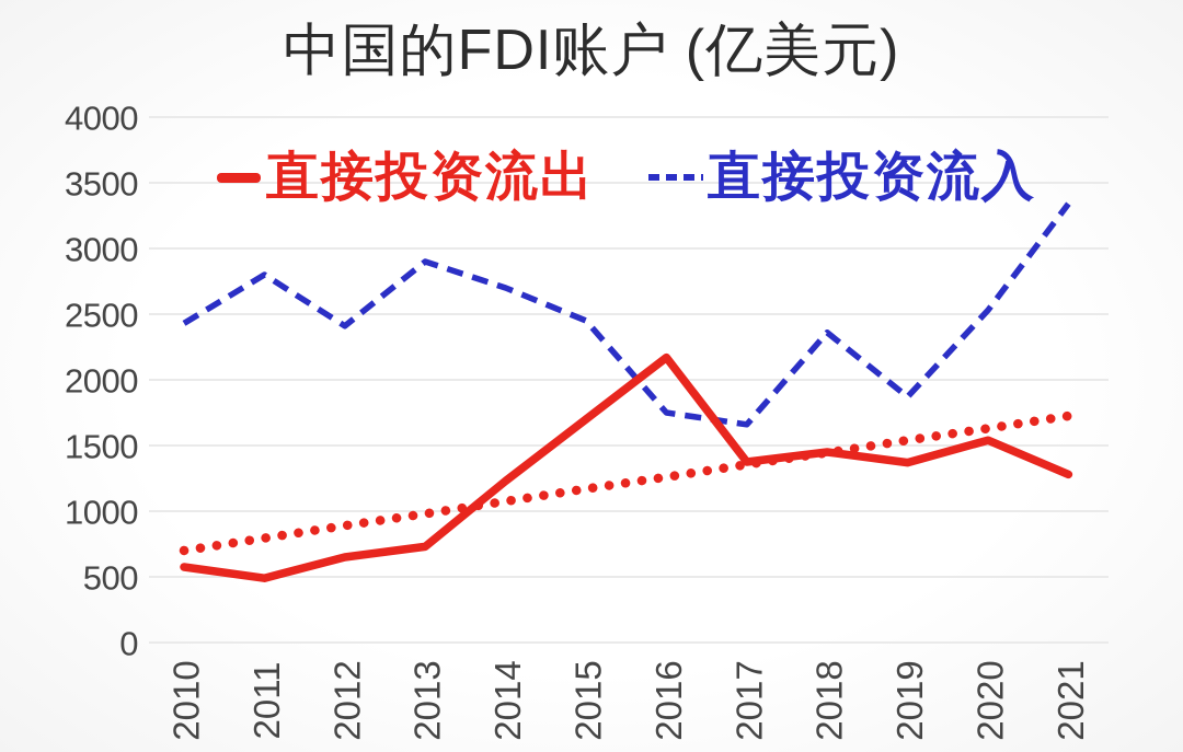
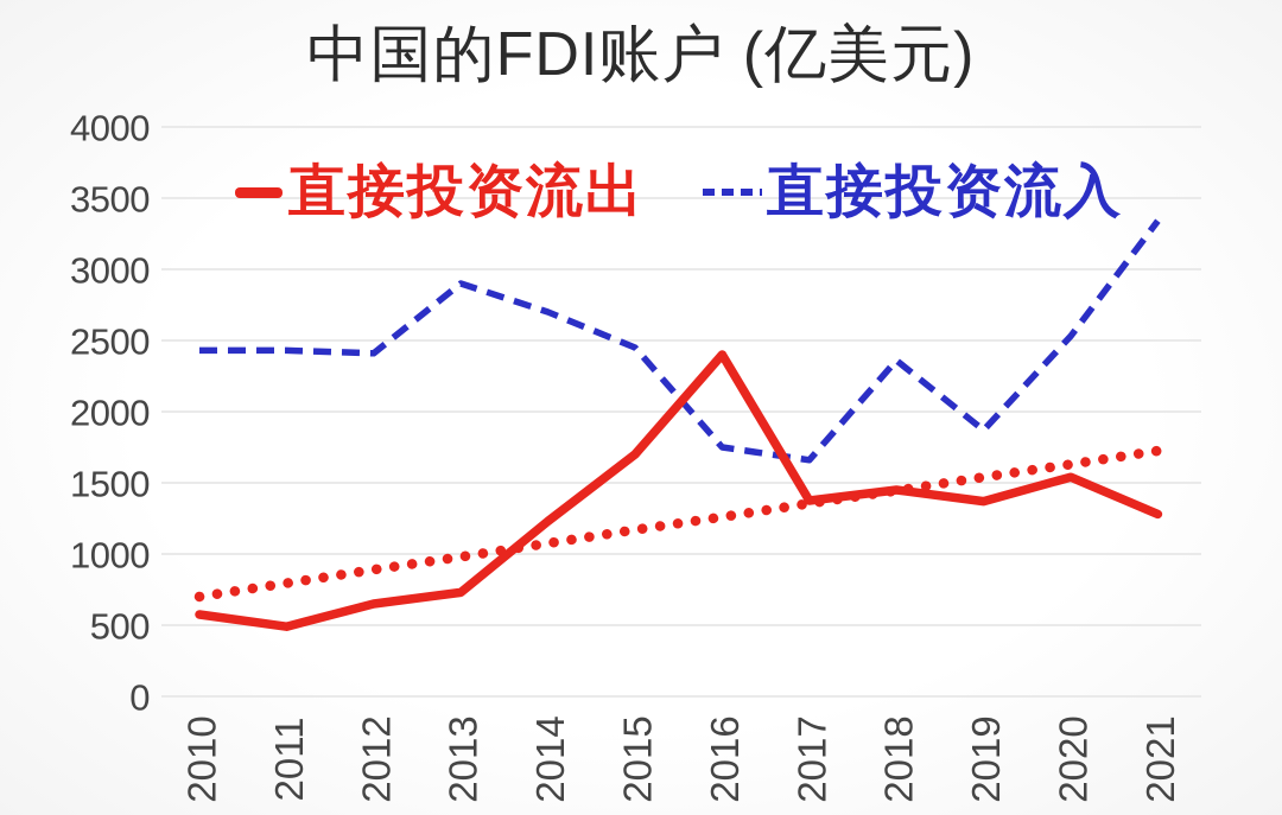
直接投资流入/2011: 2800 -> 2430
直接投资流出/2016: 2170 -> 2400
